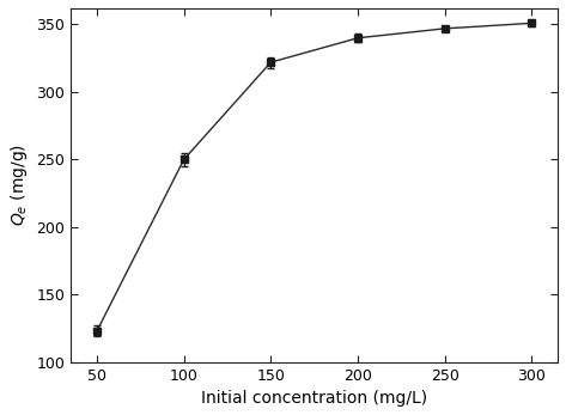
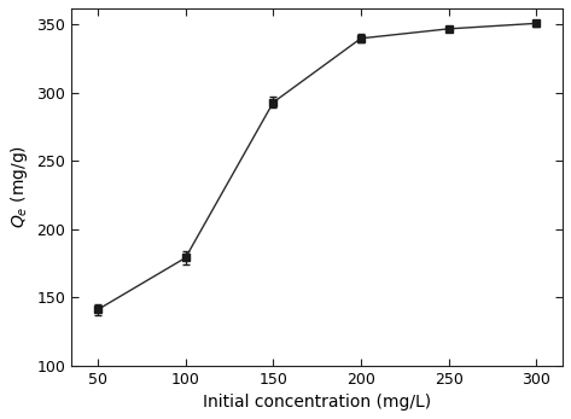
50: 123 -> 141
100: 250 -> 179
150: 322 -> 293
